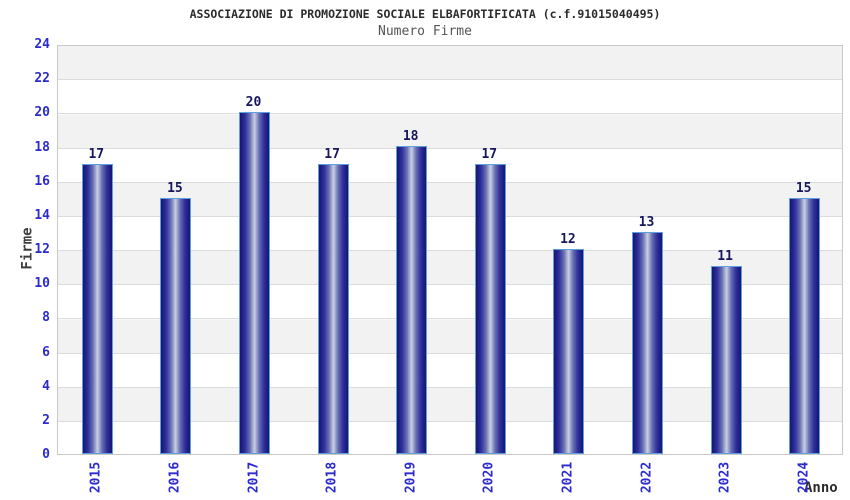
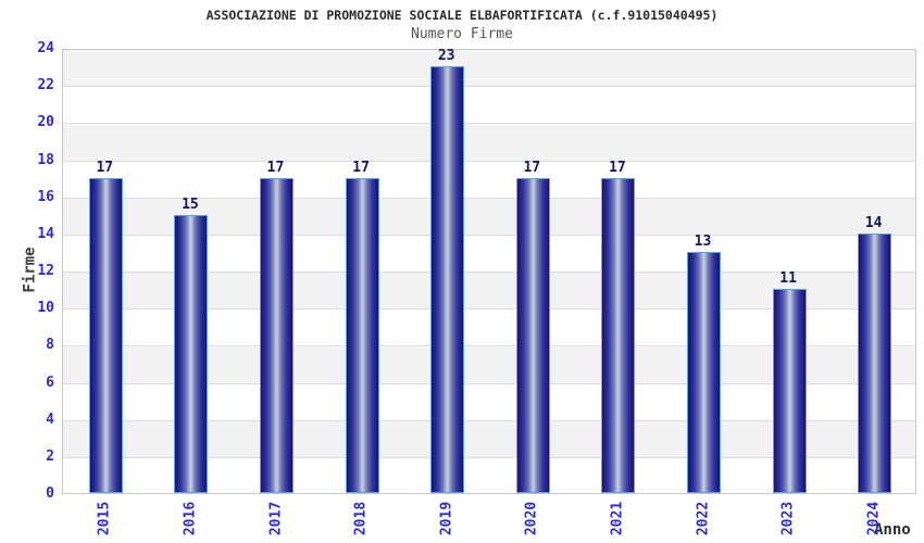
2017: 20 -> 17
2019: 18 -> 23
2021: 12 -> 17
2024: 15 -> 14
